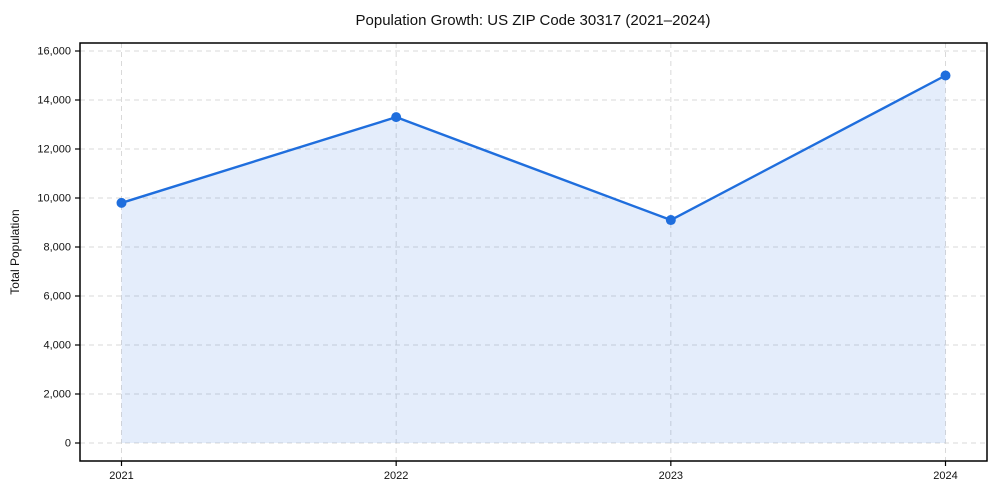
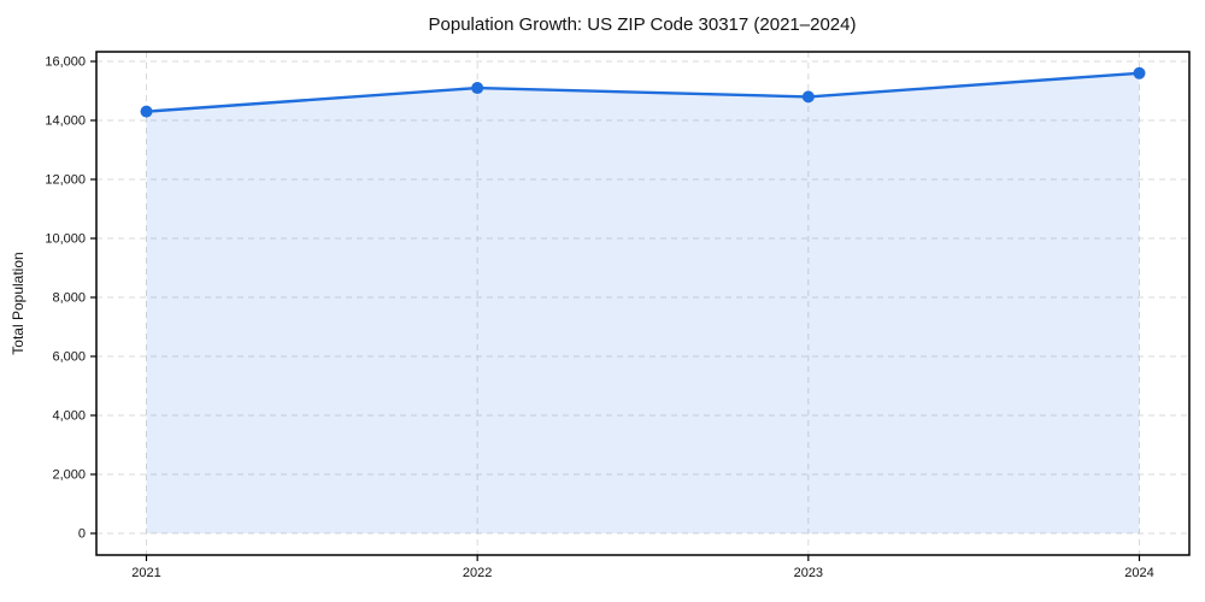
2021: 9800 -> 14300
2022: 13300 -> 15100
2023: 9100 -> 14800
2024: 15000 -> 15600
